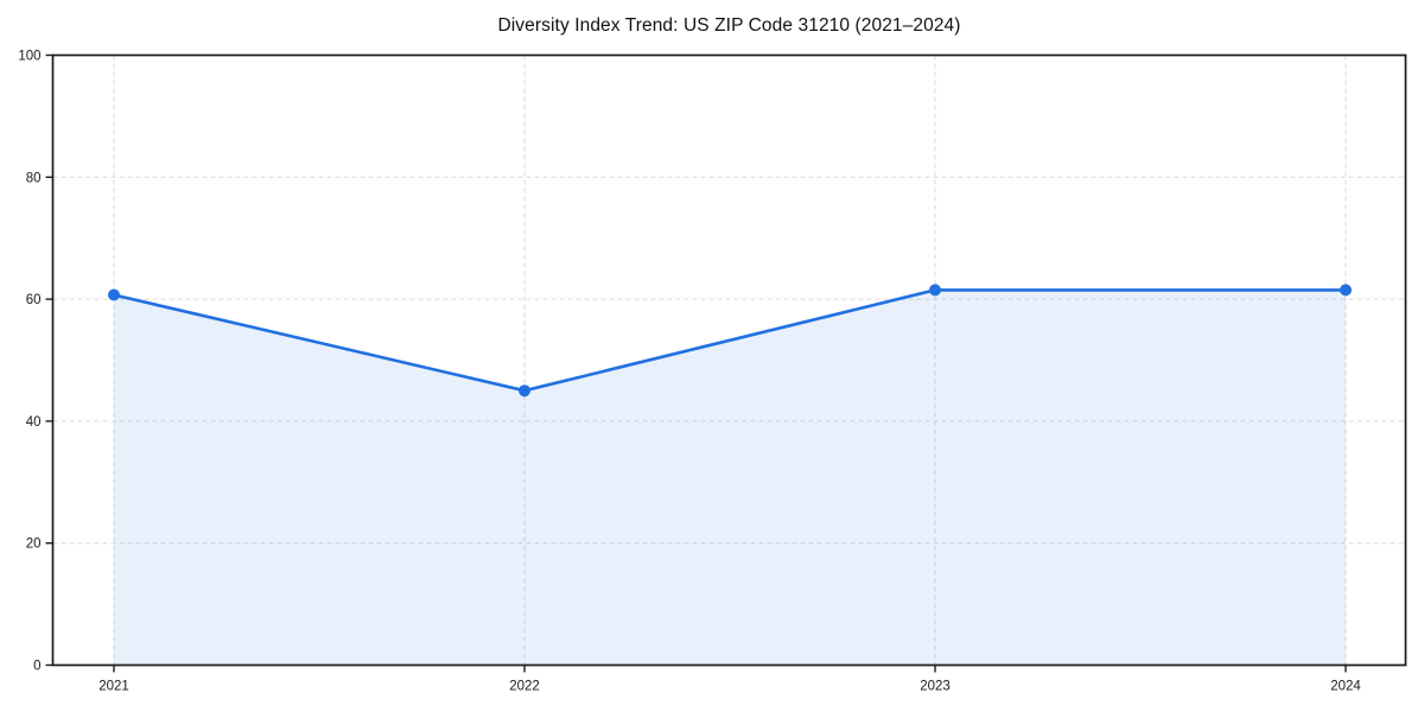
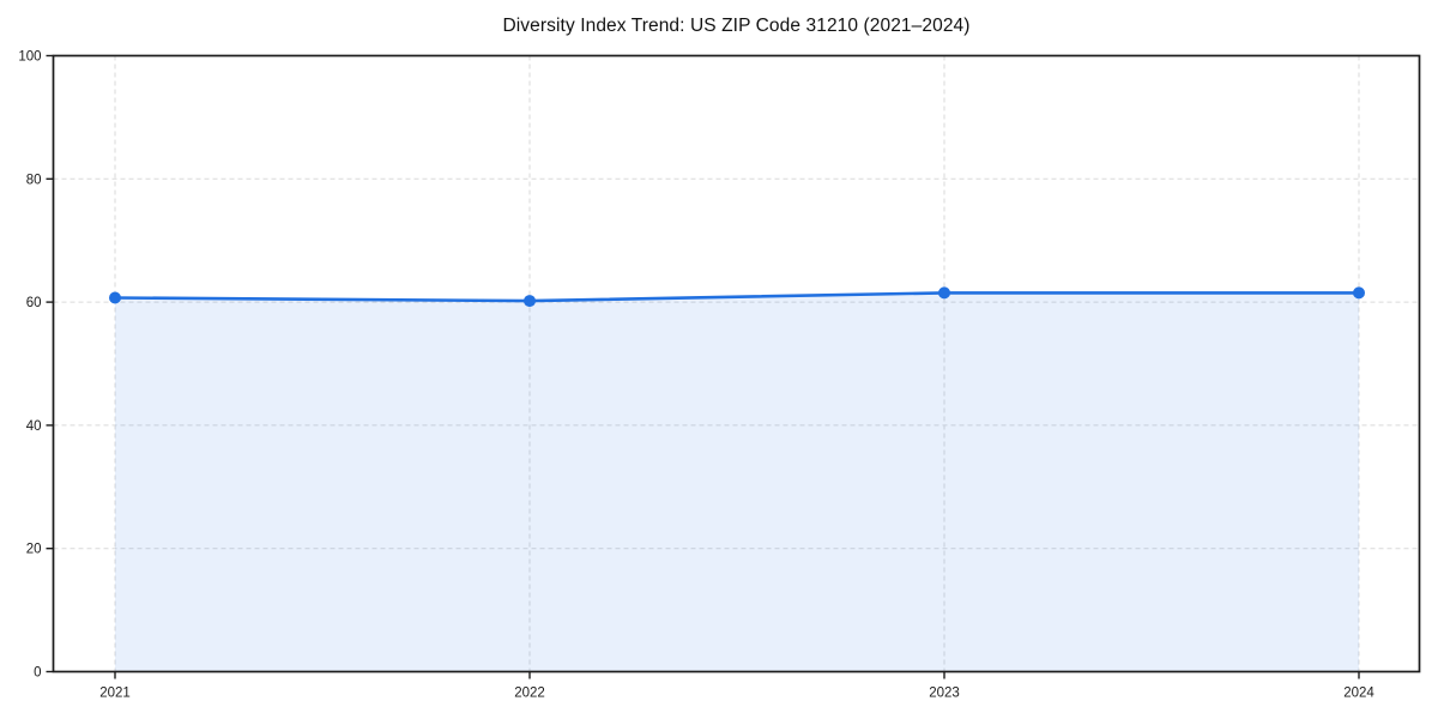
2022: 45 -> 60
